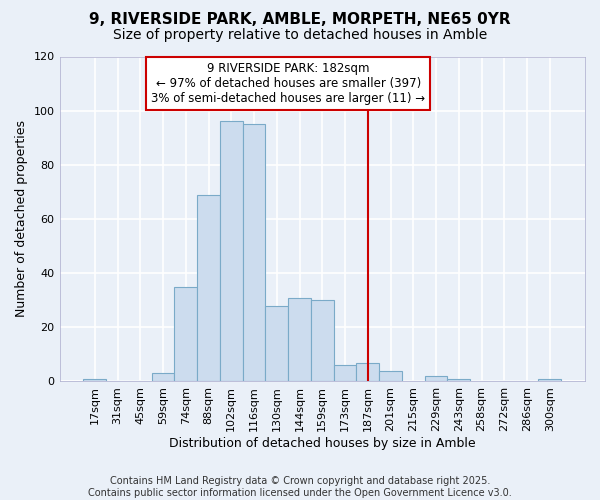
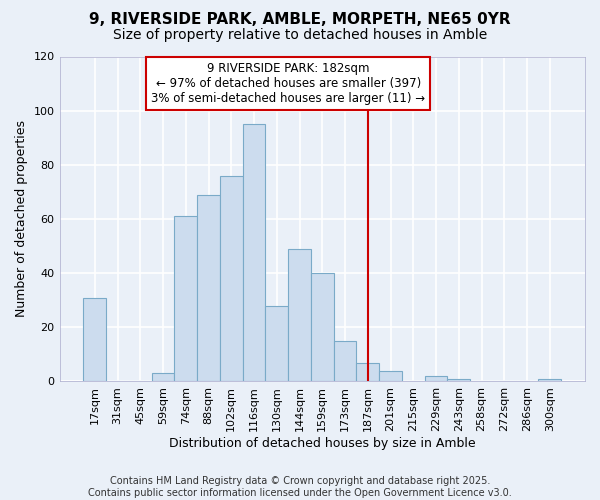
17sqm: 1 -> 31
74sqm: 35 -> 61
102sqm: 96 -> 76
144sqm: 31 -> 49
159sqm: 30 -> 40
173sqm: 6 -> 15
